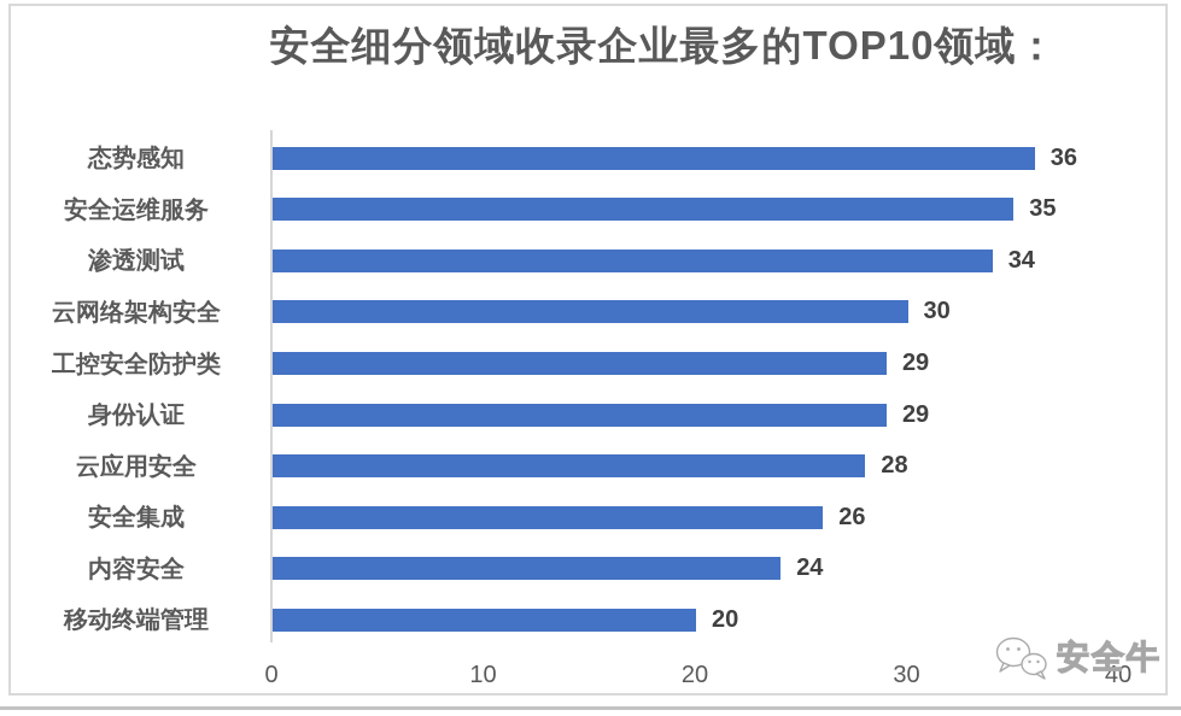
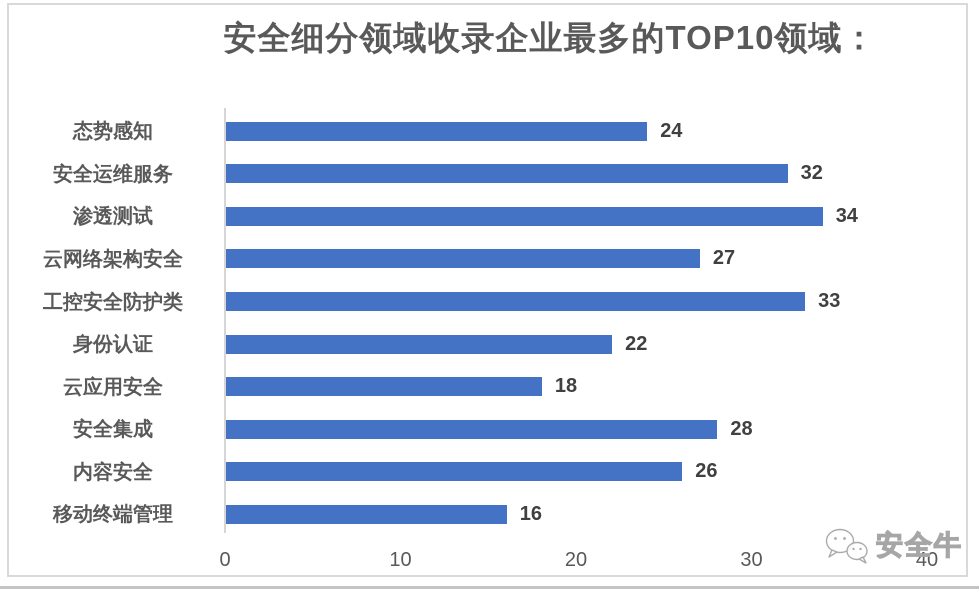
态势感知: 36 -> 24
安全运维服务: 35 -> 32
云网络架构安全: 30 -> 27
工控安全防护类: 29 -> 33
身份认证: 29 -> 22
云应用安全: 28 -> 18
安全集成: 26 -> 28
内容安全: 24 -> 26
移动终端管理: 20 -> 16
